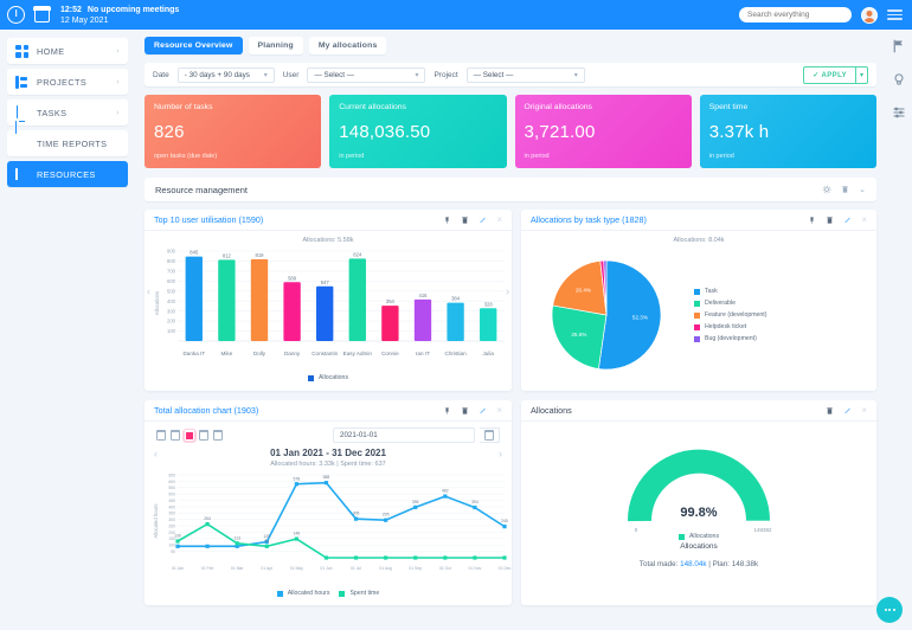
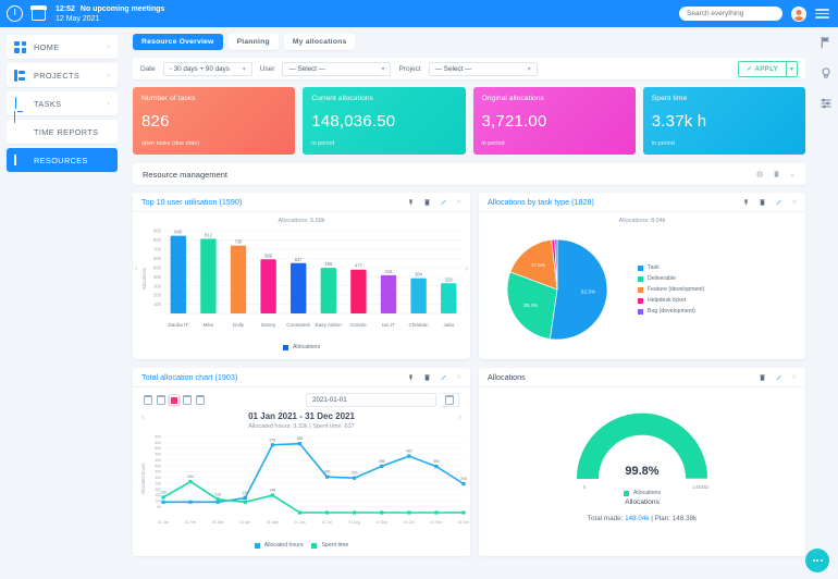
Top 10 user utilisation (1590)/Dolly: 819 -> 738
Top 10 user utilisation (1590)/Easy Admin: 824 -> 496
Top 10 user utilisation (1590)/Connie: 354 -> 477
Allocations by task type (1828)/Deliverable: 25.5% -> 28.4%
Allocations by task type (1828)/Feature (development): 20.4% -> 17.5%
